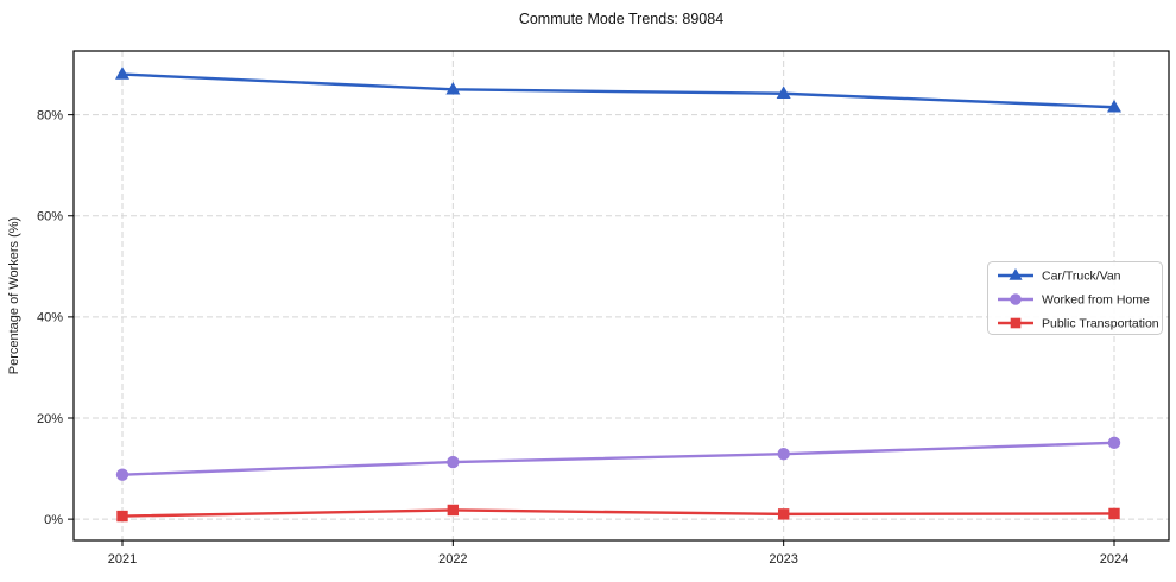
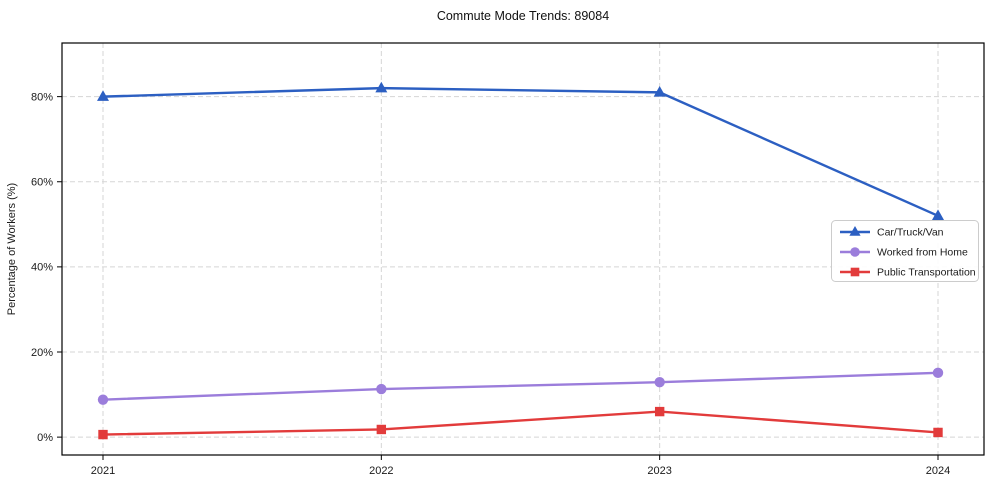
Car/Truck/Van/2021: 88% -> 80%
Car/Truck/Van/2022: 85% -> 82%
Car/Truck/Van/2023: 84% -> 81%
Public Transportation/2023: 1% -> 6%
Car/Truck/Van/2024: 82% -> 52%
